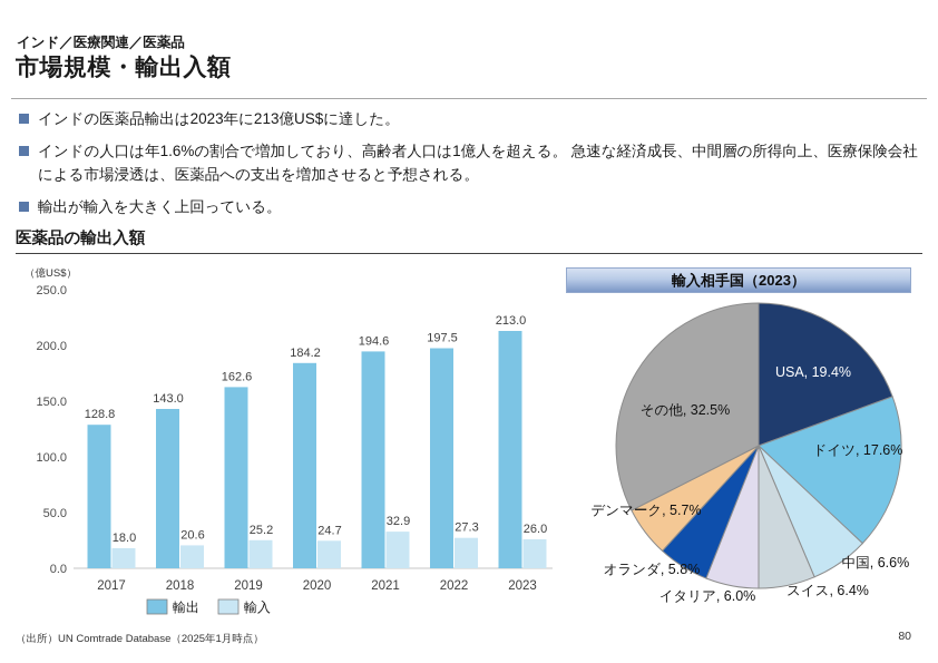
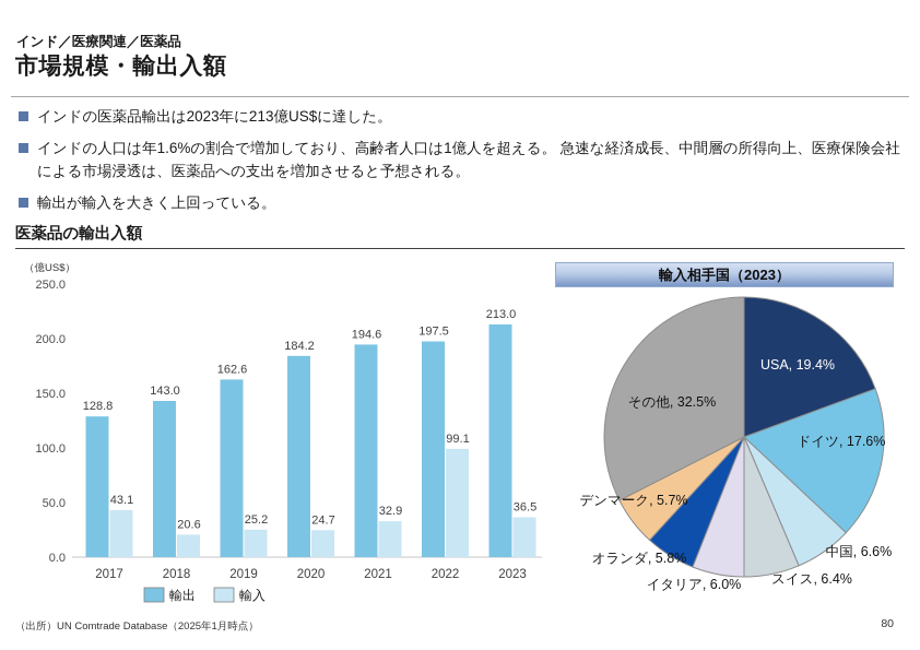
医薬品の輸出入額/輸入/2017: 18.0 -> 43.1
医薬品の輸出入額/輸入/2022: 27.3 -> 99.1
医薬品の輸出入額/輸入/2023: 26.0 -> 36.5
